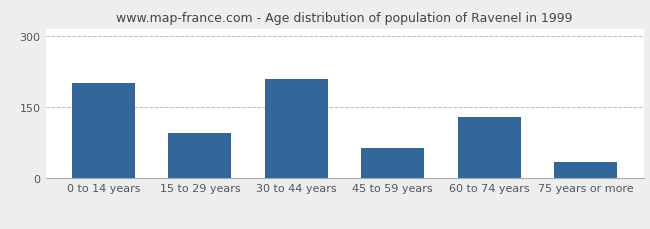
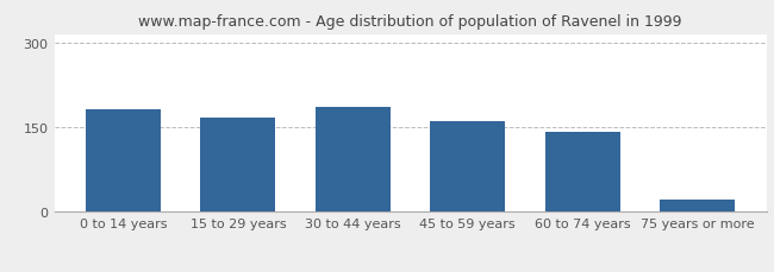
0 to 14 years: 200 -> 183
15 to 29 years: 95 -> 168
30 to 44 years: 210 -> 187
45 to 59 years: 65 -> 162
60 to 74 years: 130 -> 141
75 years or more: 35 -> 22
